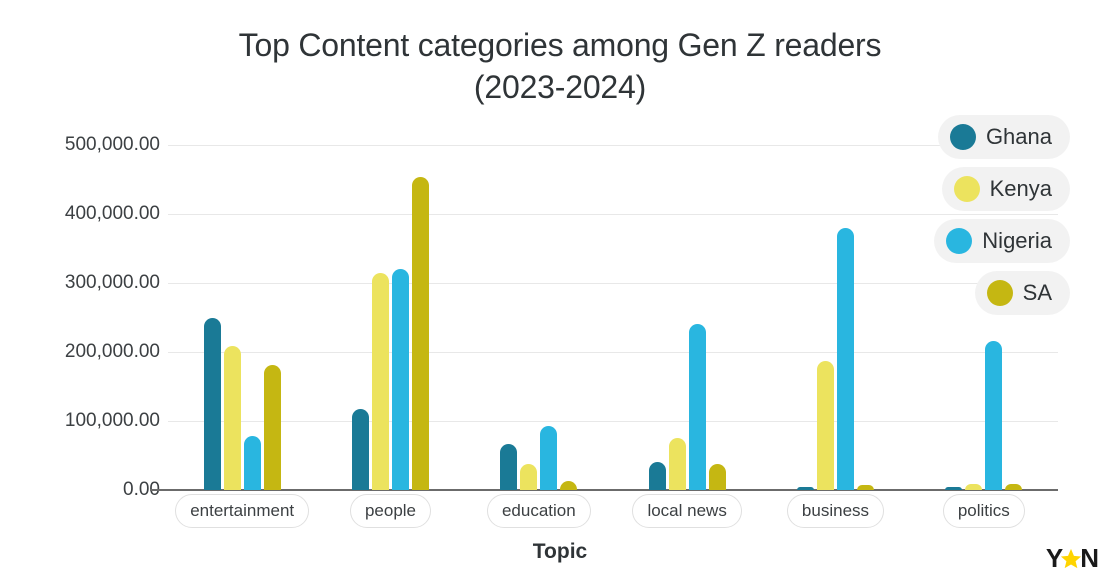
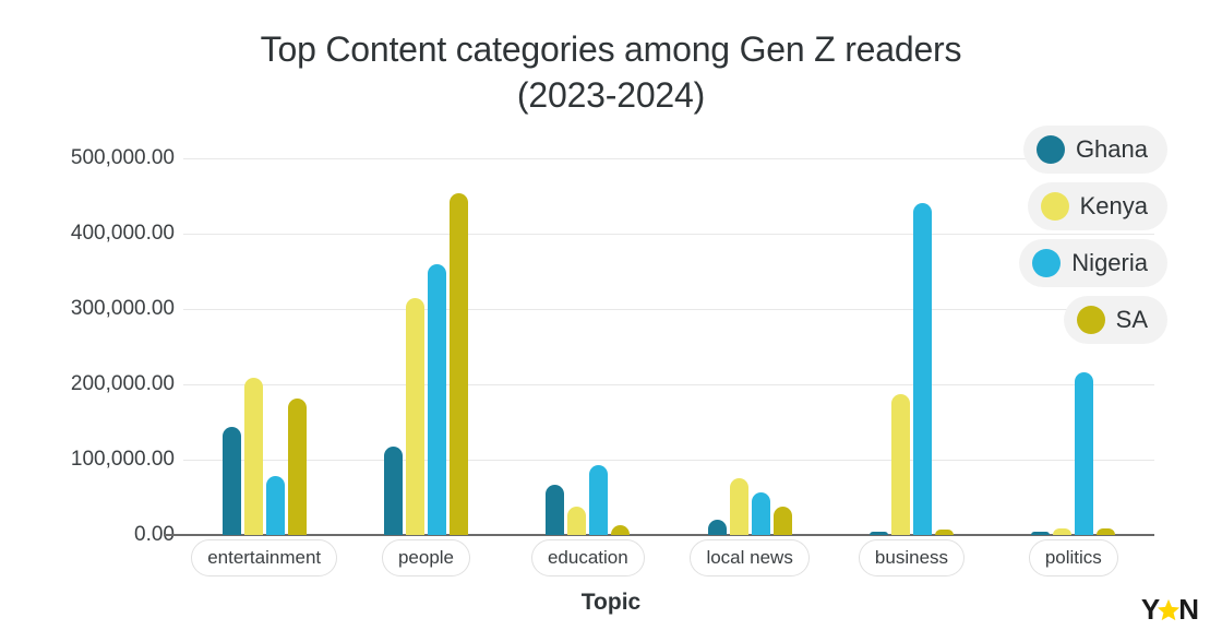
Ghana/entertainment: 250000 -> 140000
Nigeria/people: 320000 -> 360000
Ghana/local news: 40000 -> 20000
Nigeria/local news: 240000 -> 60000
Nigeria/business: 380000 -> 440000
